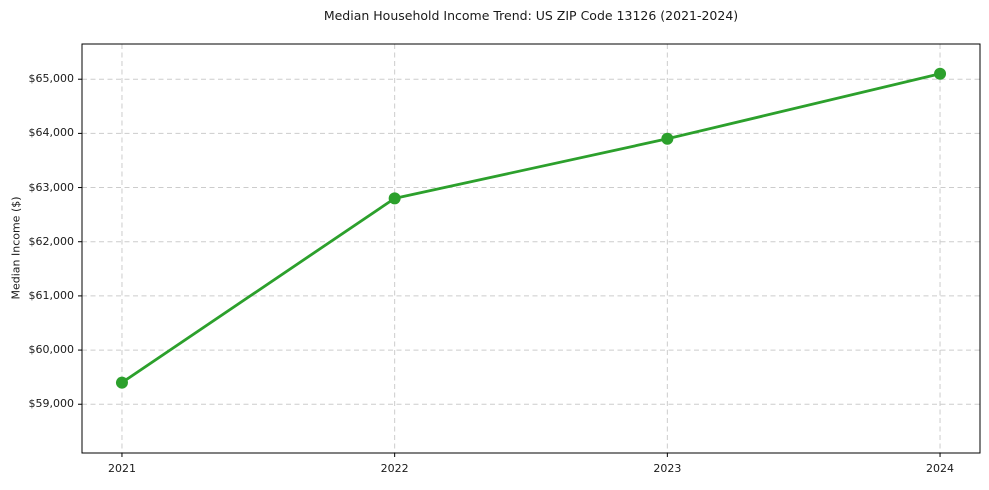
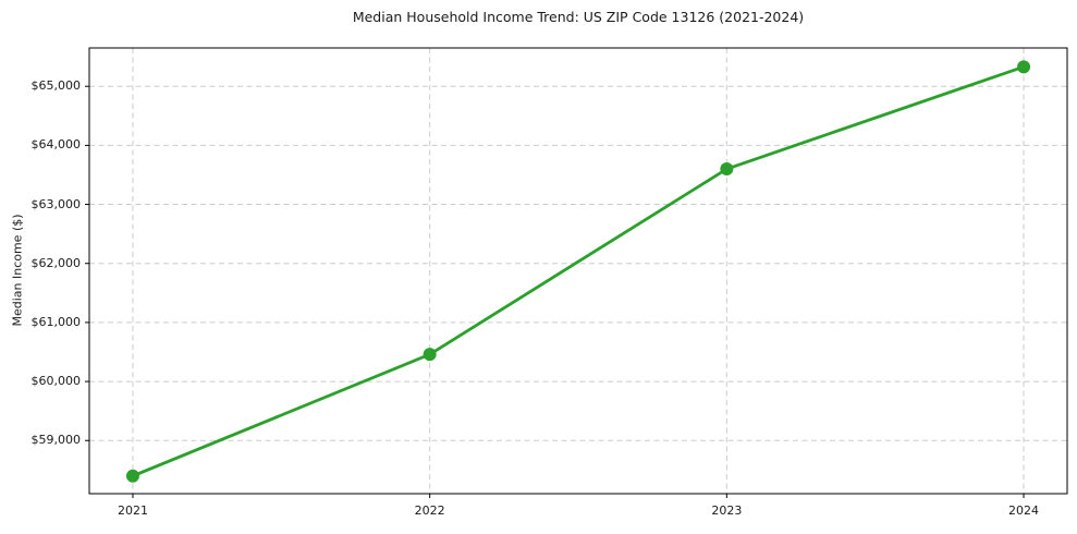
2021: $59400 -> $58400
2022: $62800 -> $60500
2023: $63900 -> $63600
2024: $65100 -> $65300
